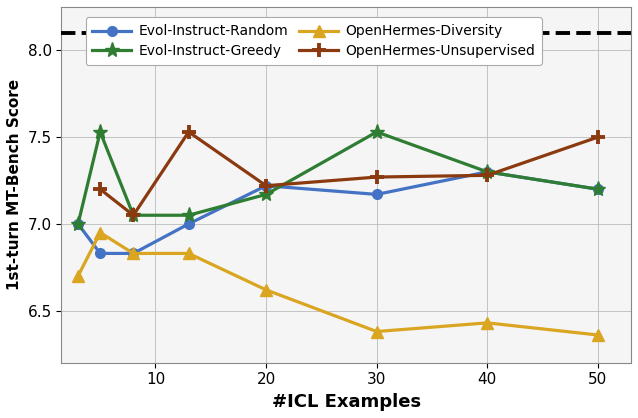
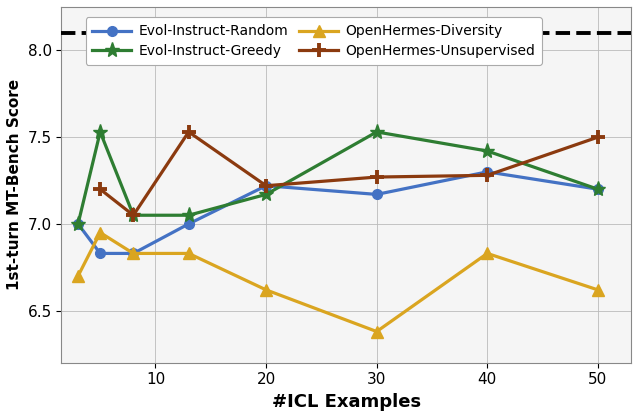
Evol-Instruct-Greedy/40: 7.30 -> 7.42
OpenHermes-Diversity/40: 6.43 -> 6.83
OpenHermes-Diversity/50: 6.36 -> 6.62
